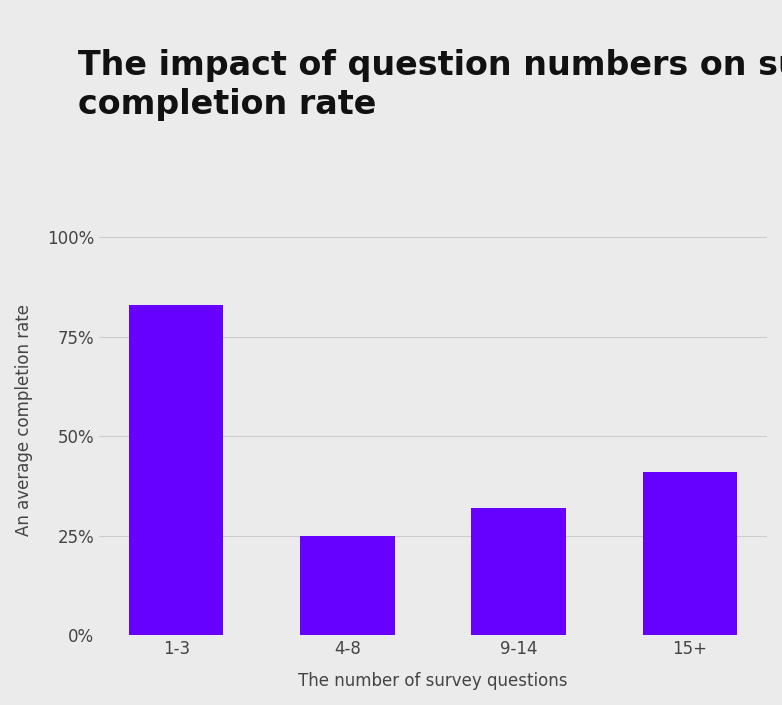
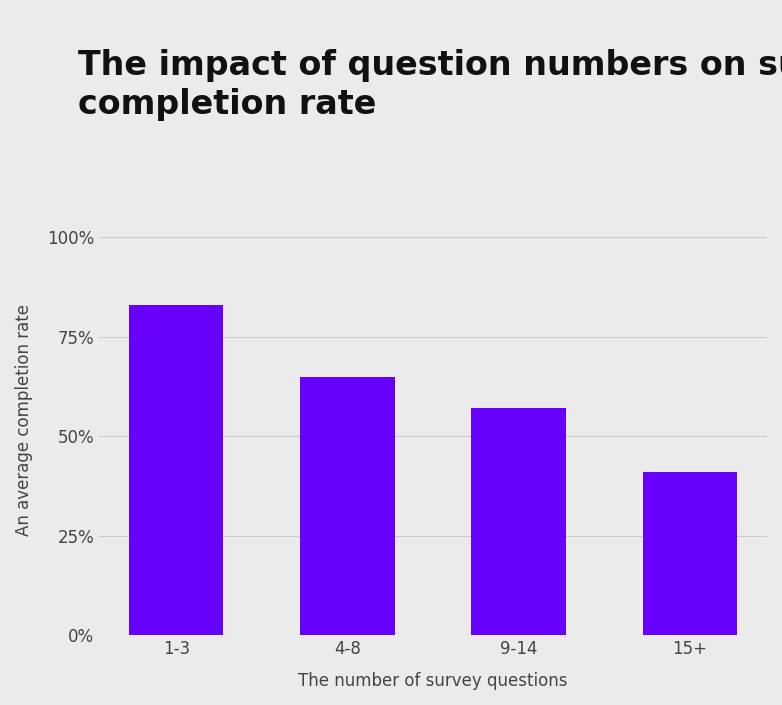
4-8: 25% -> 65%
9-14: 32% -> 57%
